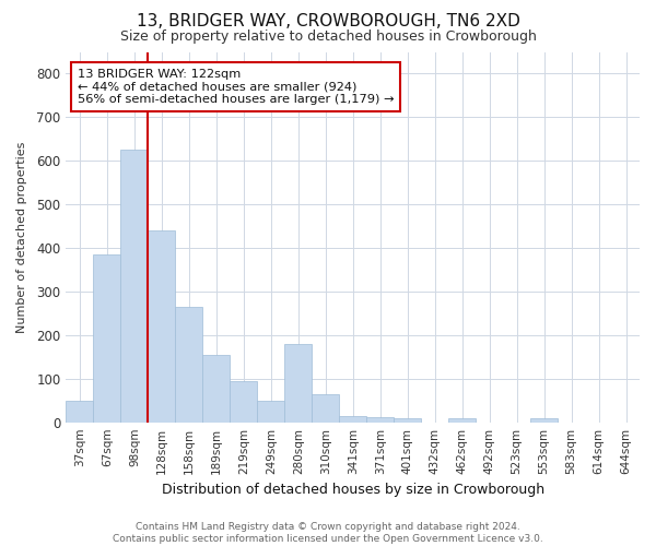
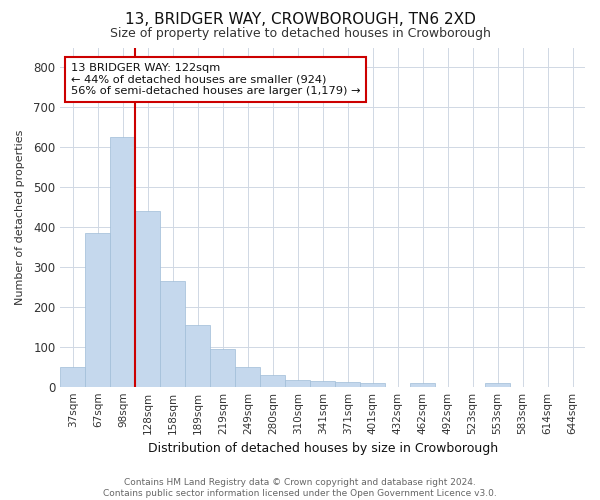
280sqm: 180 -> 30
310sqm: 65 -> 17
